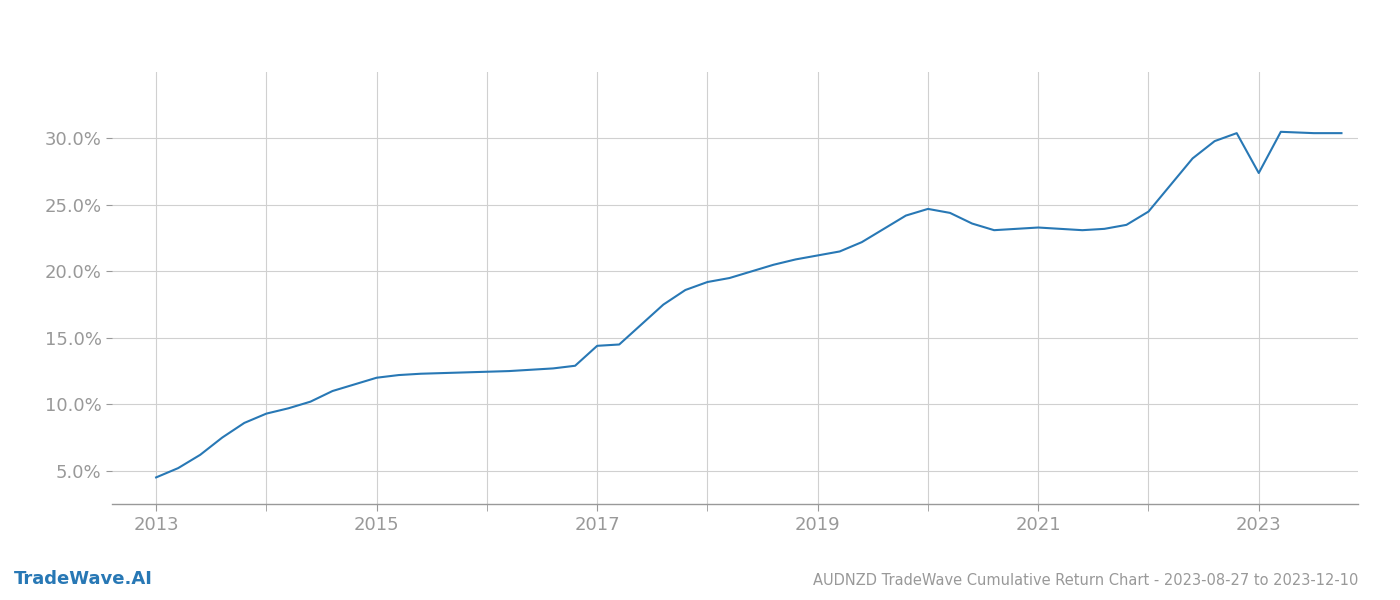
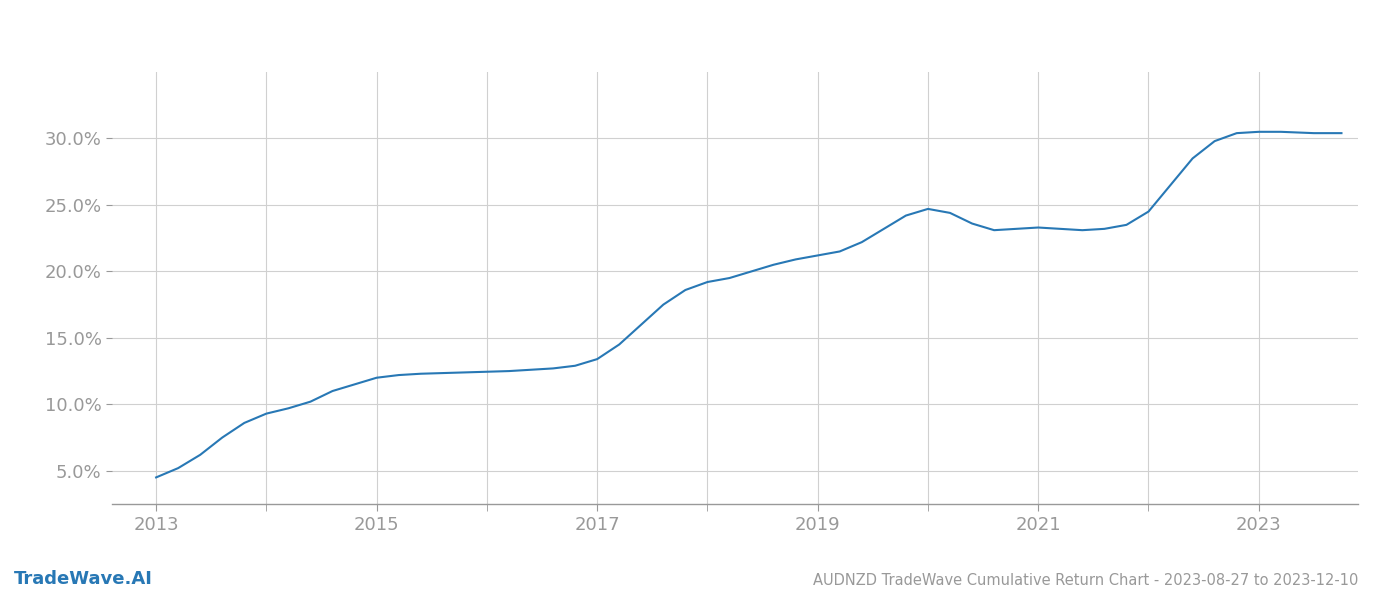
2017: 14.4% -> 13.4%
2023: 27.4% -> 30.5%
